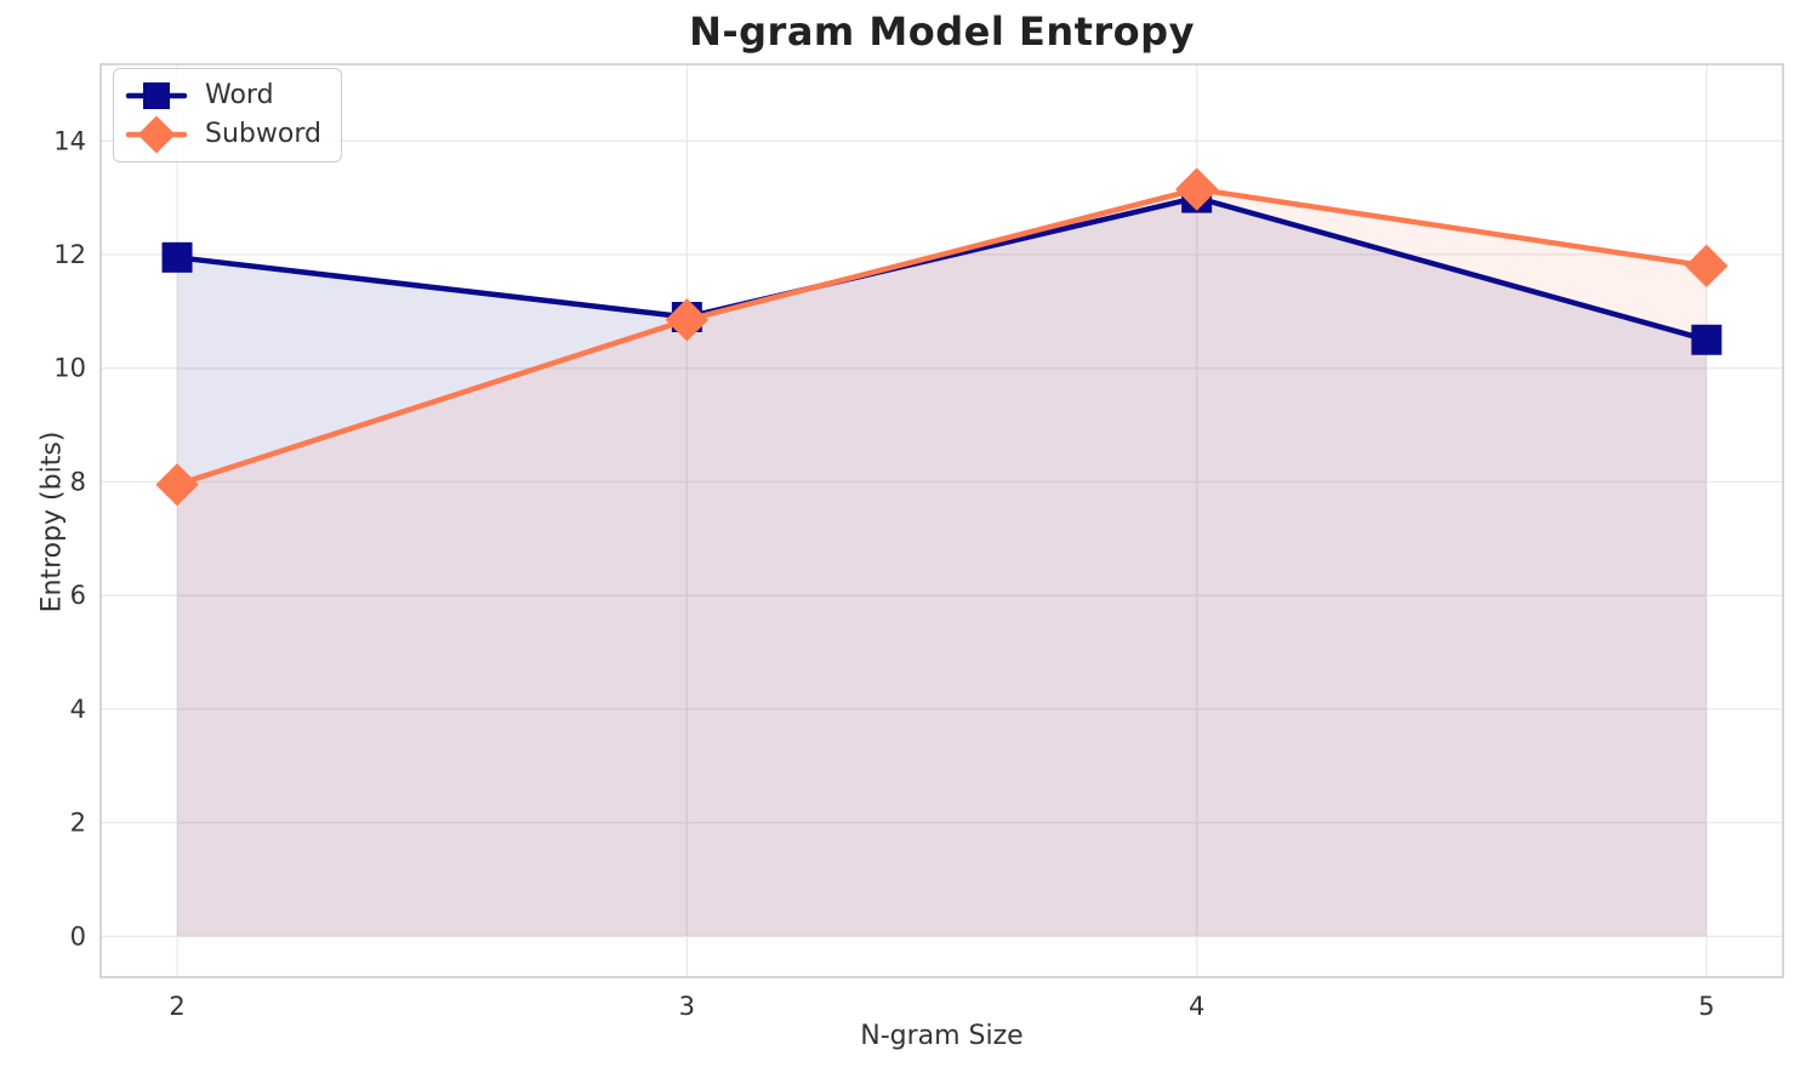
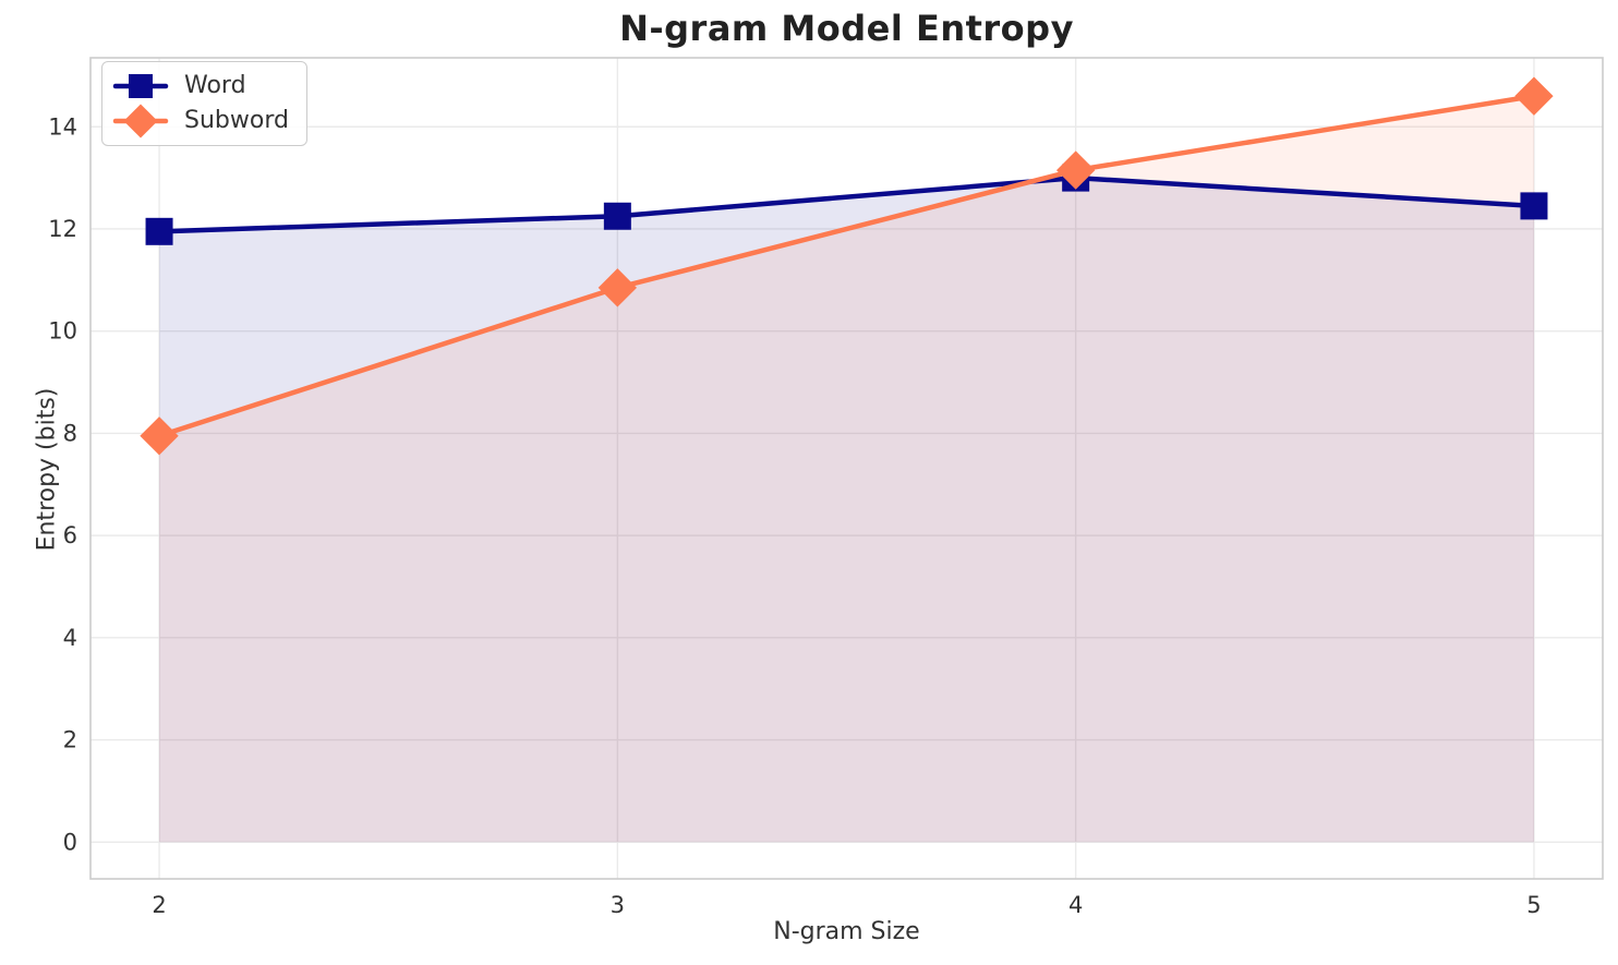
Word/3: 10.9 -> 12.2
Word/5: 10.5 -> 12.4
Subword/5: 11.8 -> 14.6
